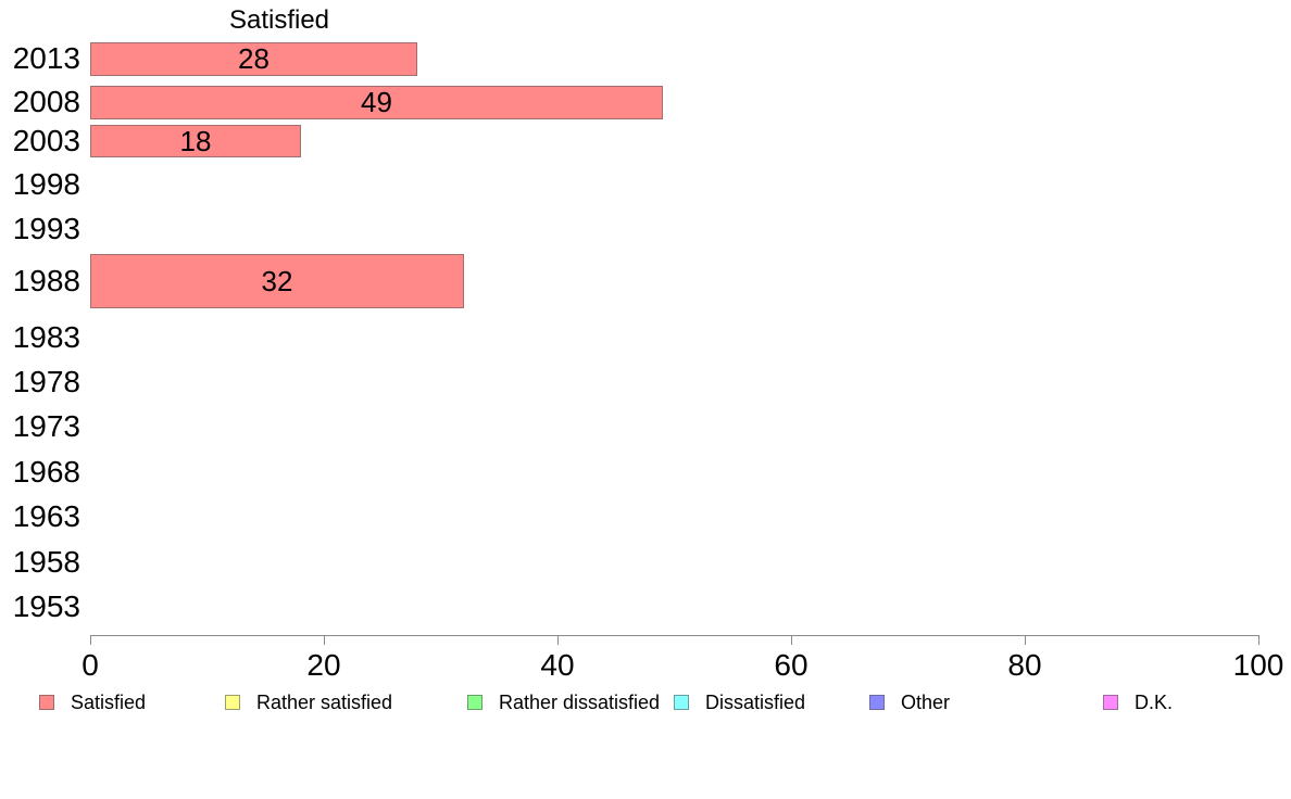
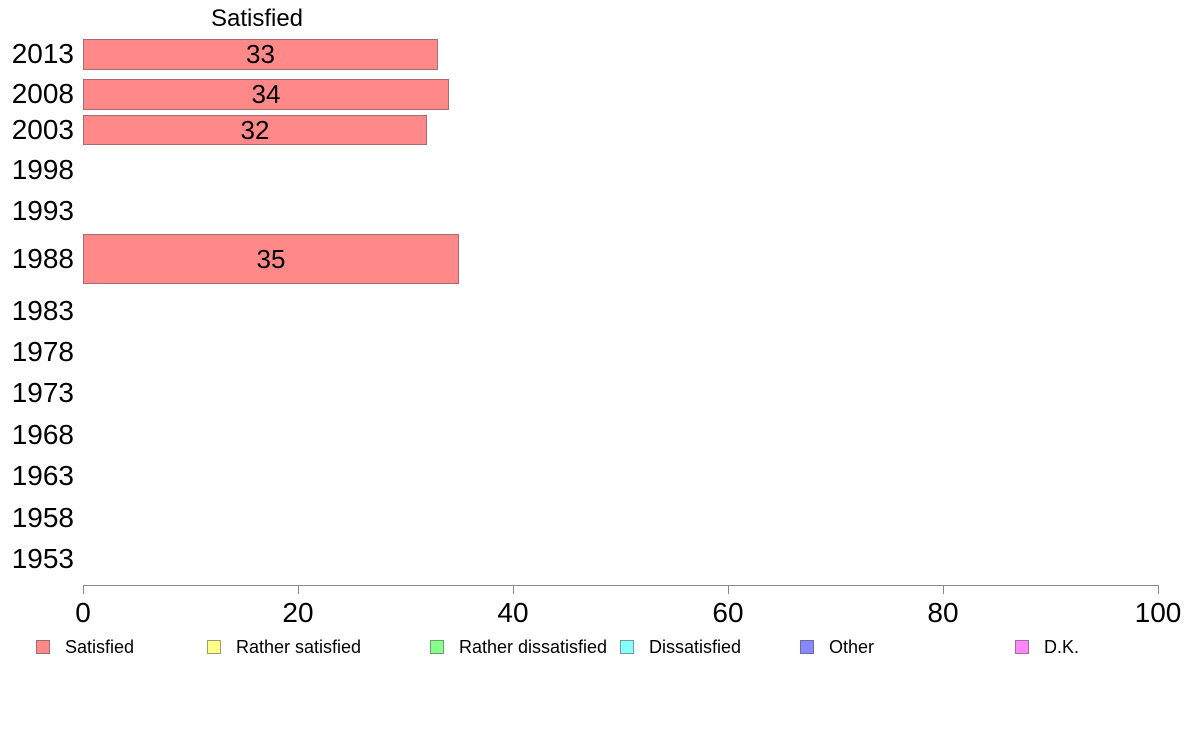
2013: 28 -> 33
2008: 49 -> 34
2003: 18 -> 32
1988: 32 -> 35
